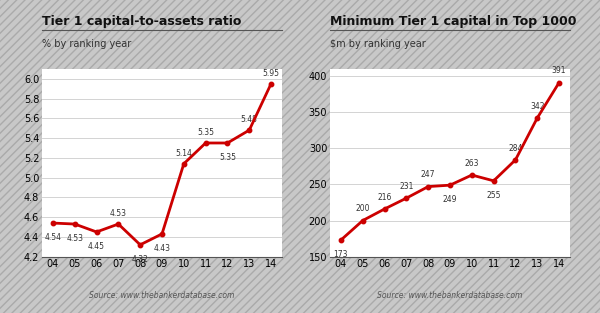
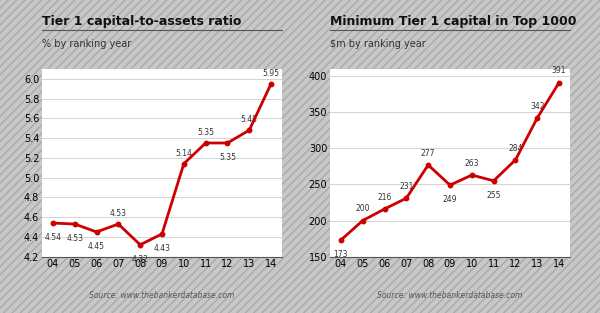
08: 247 -> 277
